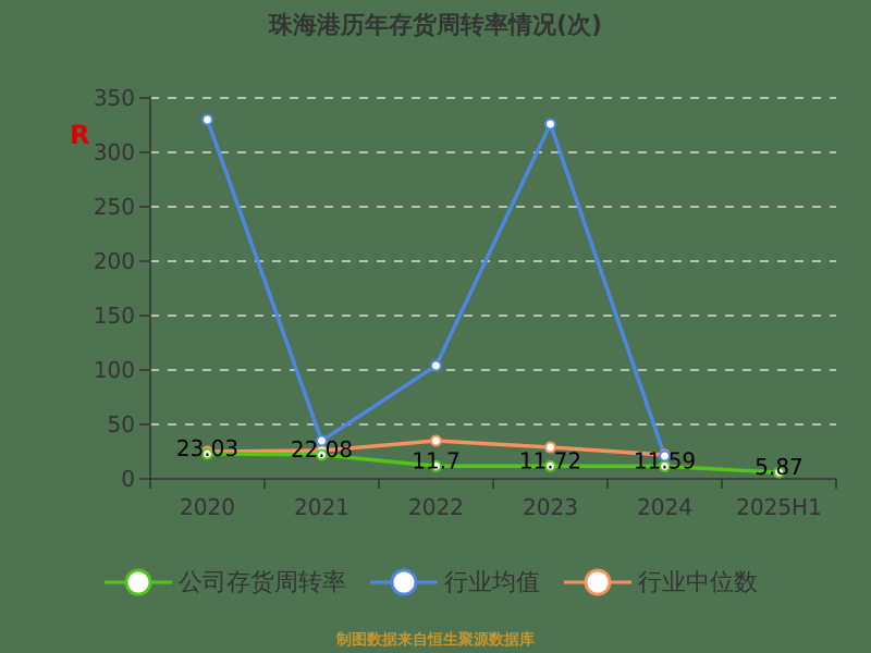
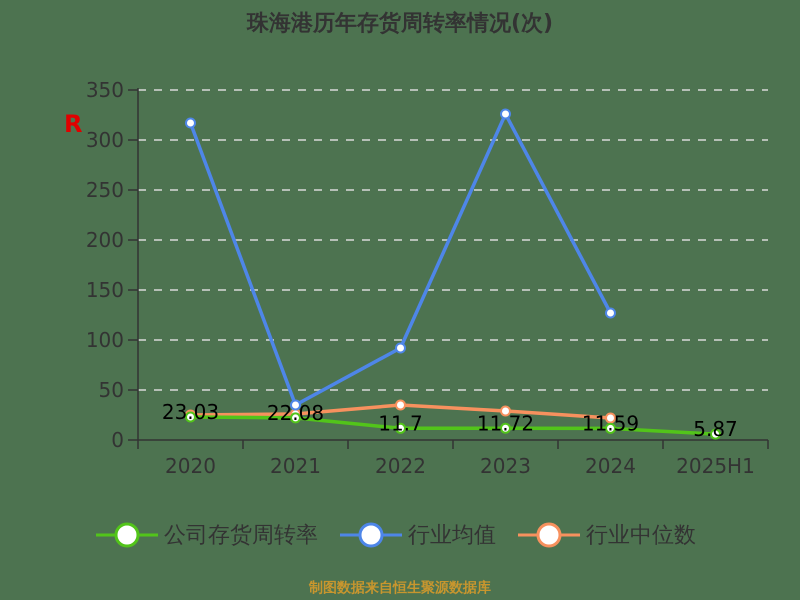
行业均值/2020: 330 -> 317
行业均值/2022: 104 -> 92
行业均值/2024: 21 -> 127
